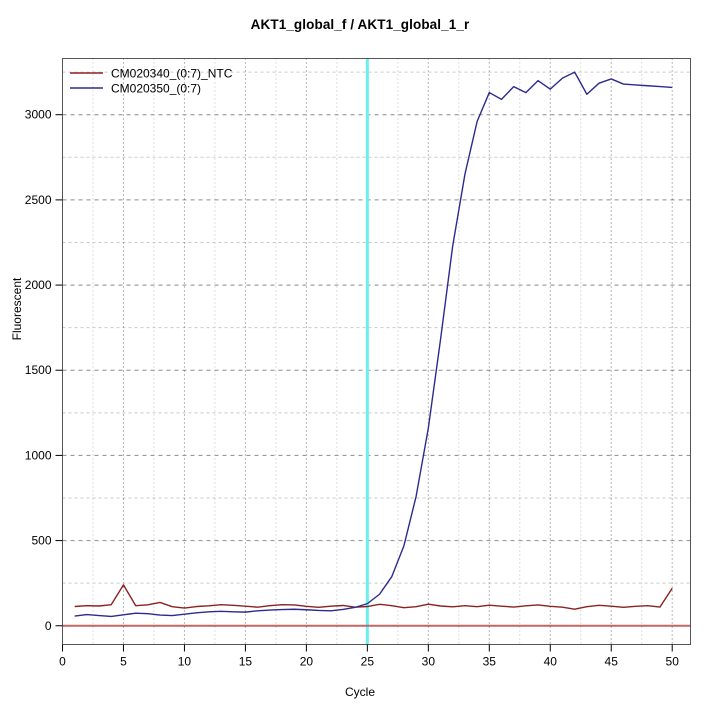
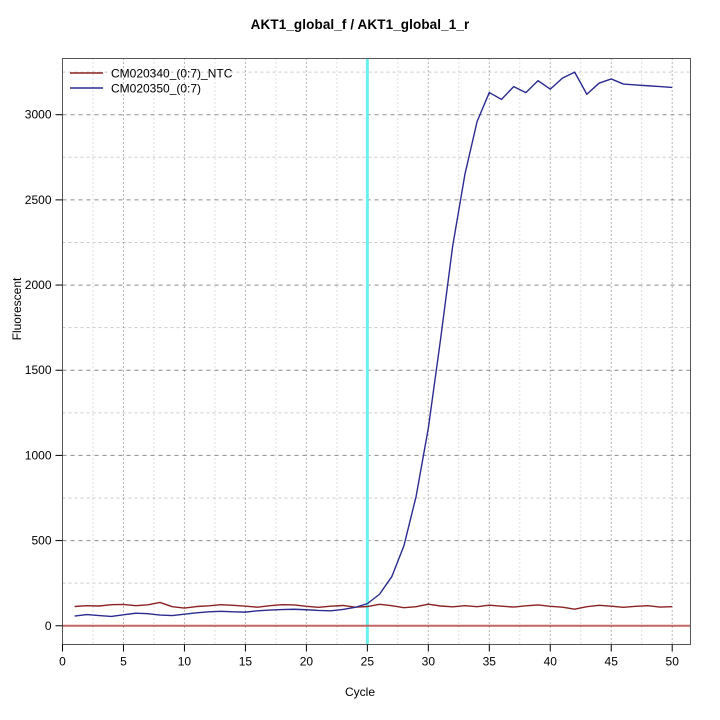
CM020340_(0:7)_NTC/5: 240 -> 120
CM020340_(0:7)_NTC/50: 220 -> 110
